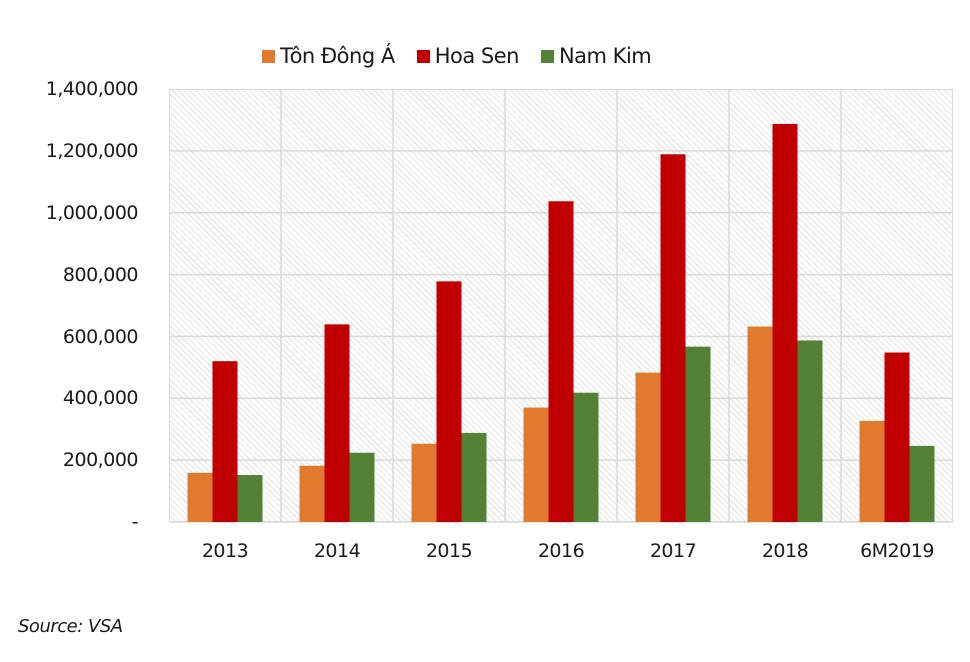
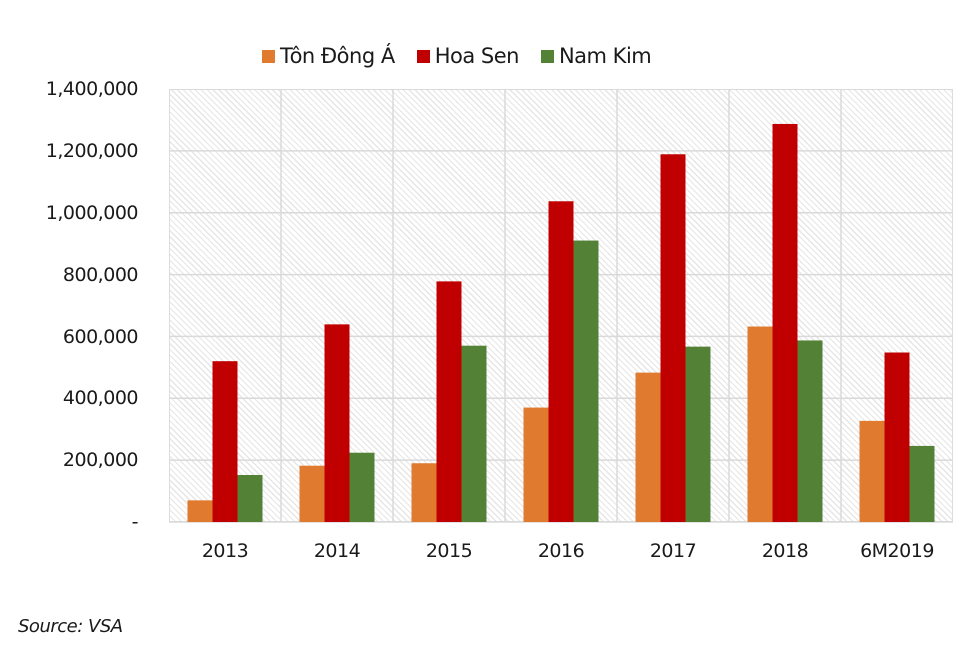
Tôn Đông Á/2013: 160000 -> 70000
Tôn Đông Á/2015: 250000 -> 190000
Nam Kim/2015: 290000 -> 570000
Nam Kim/2016: 420000 -> 910000
